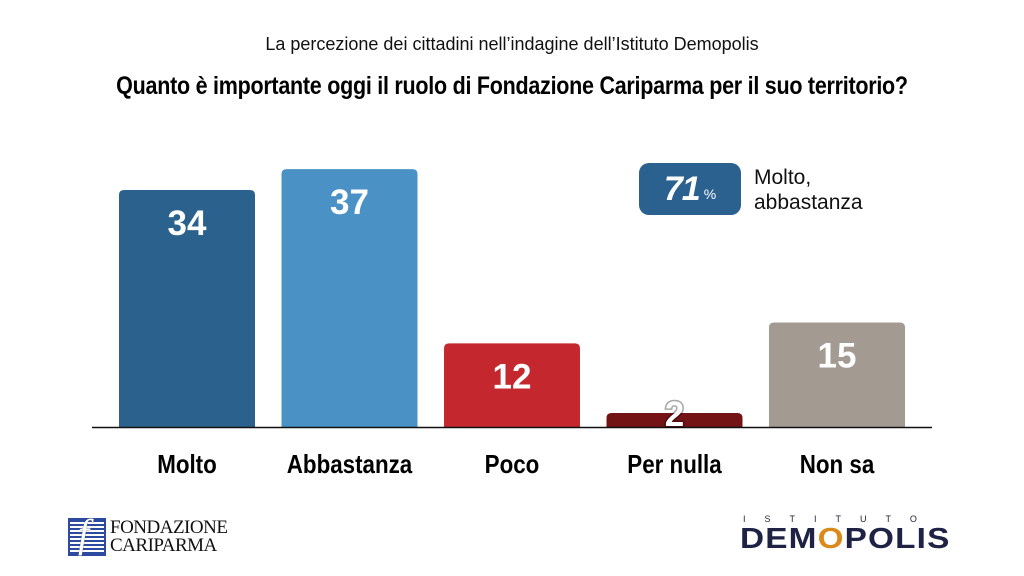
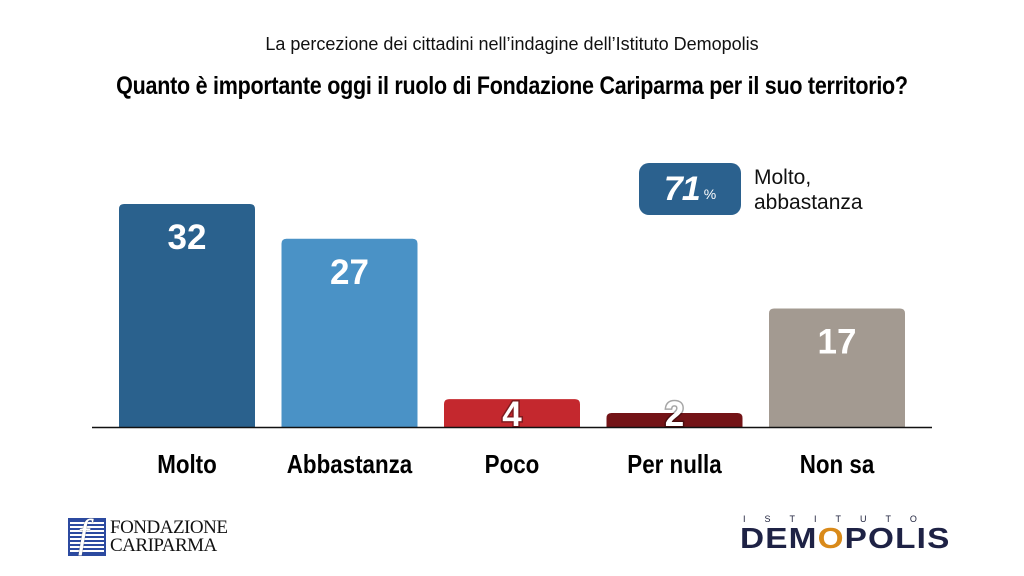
Molto: 34 -> 32
Abbastanza: 37 -> 27
Poco: 12 -> 4
Non sa: 15 -> 17
